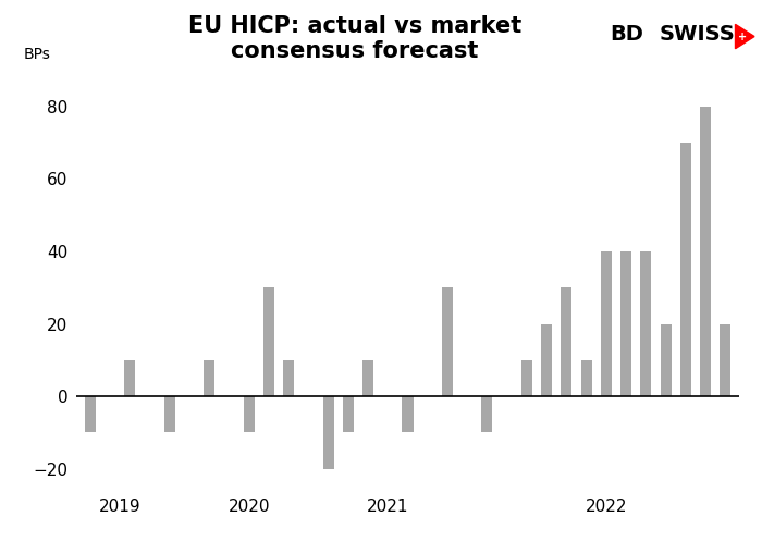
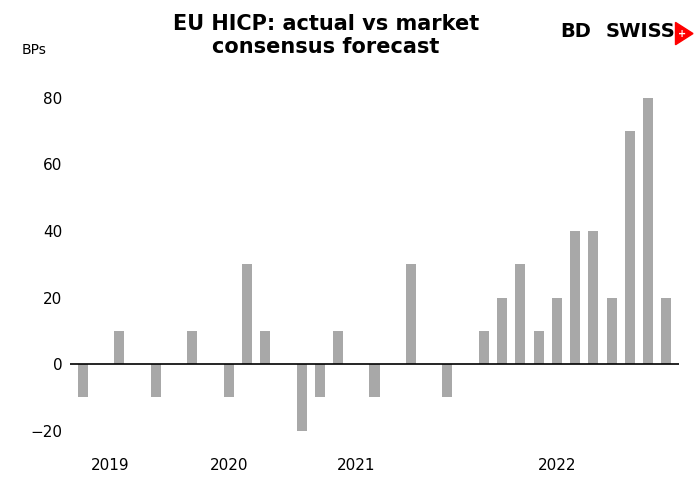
2022: 40 -> 20
